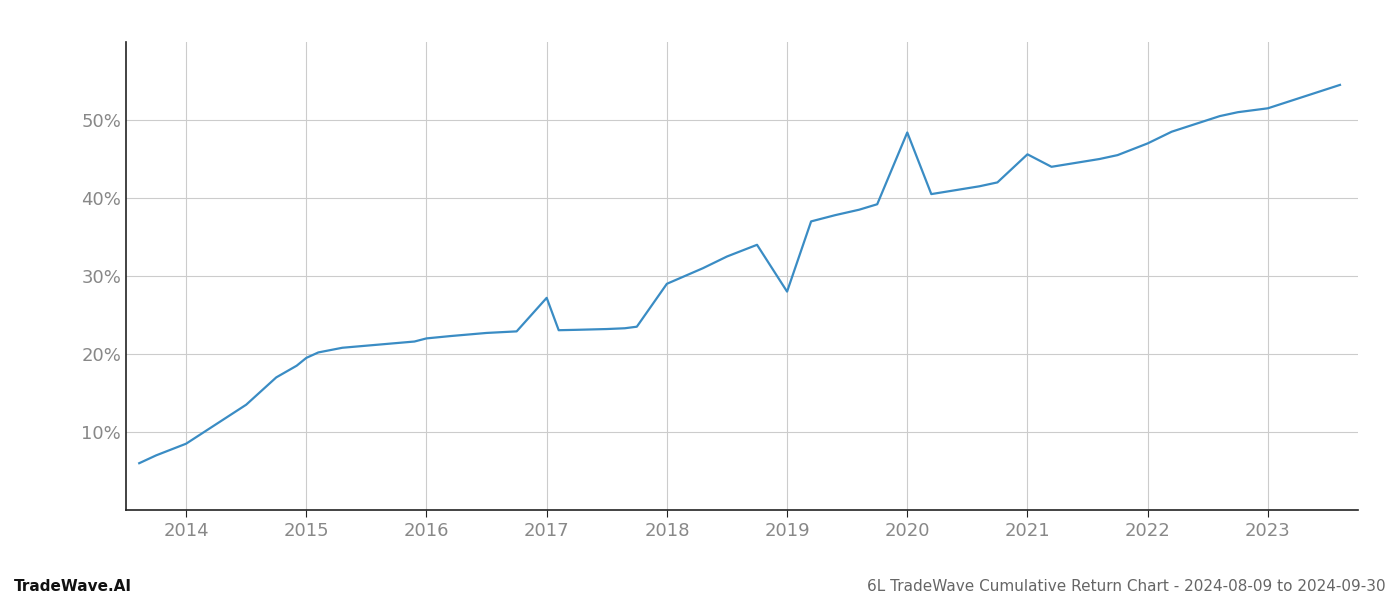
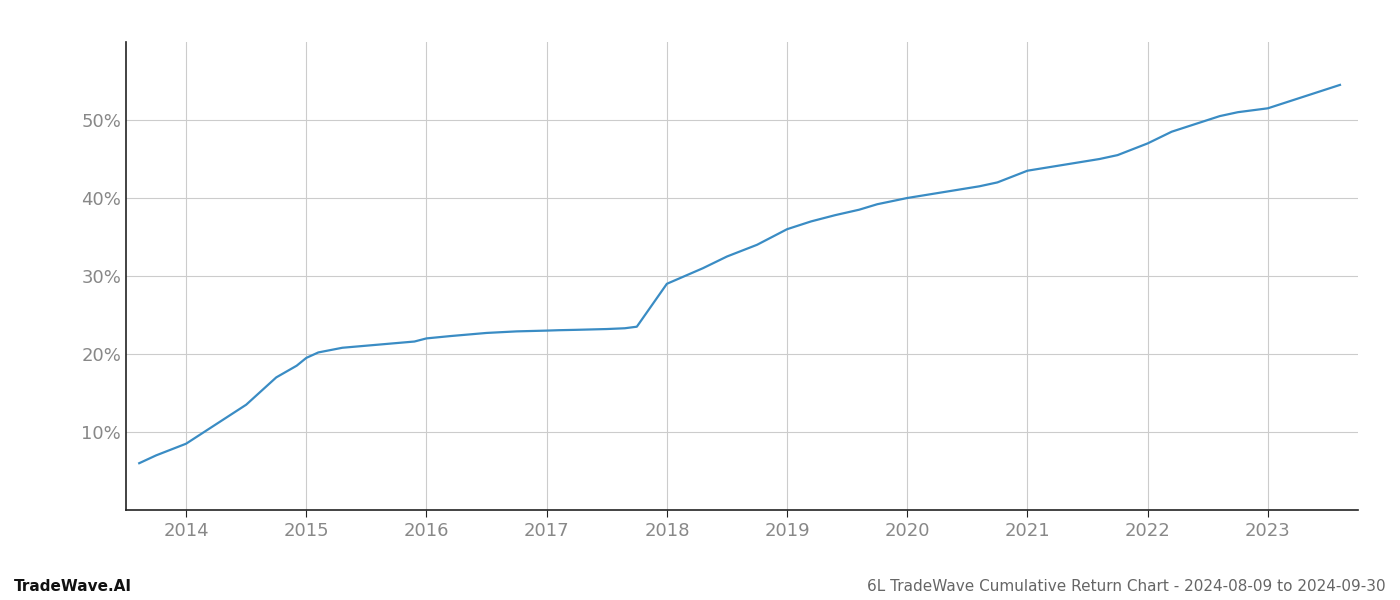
2017: 27.2% -> 23.0%
2019: 28.0% -> 36.0%
2020: 48.4% -> 40.0%
2021: 45.6% -> 43.5%
